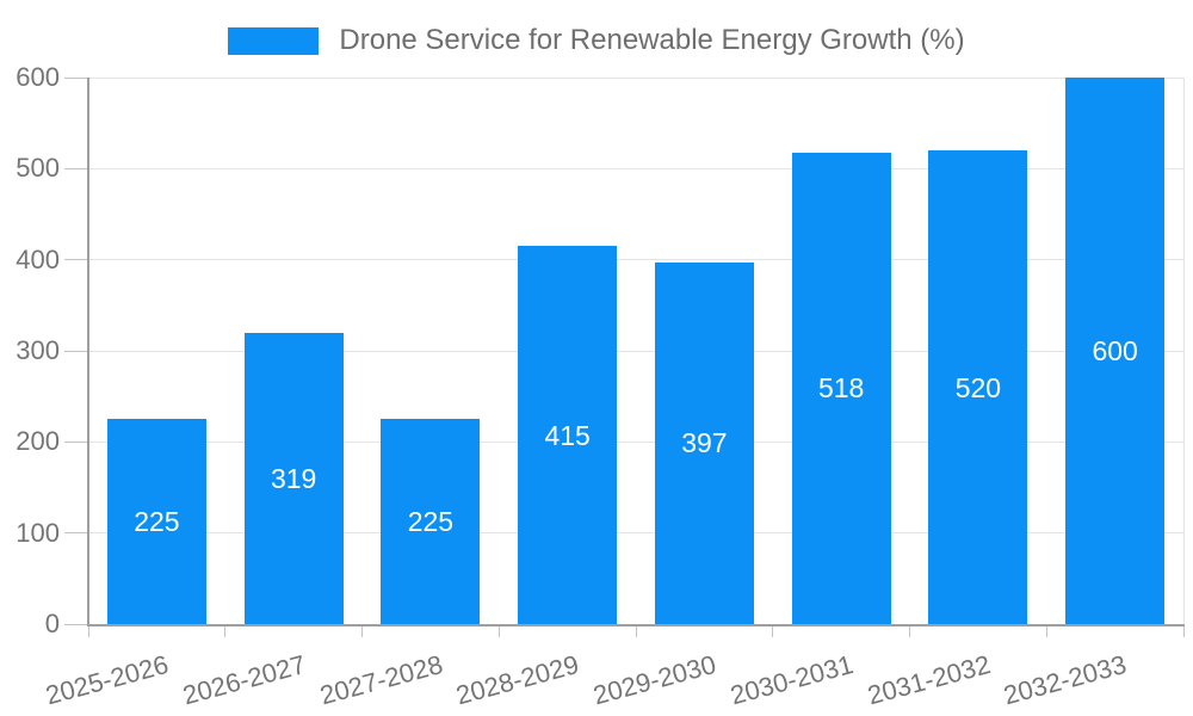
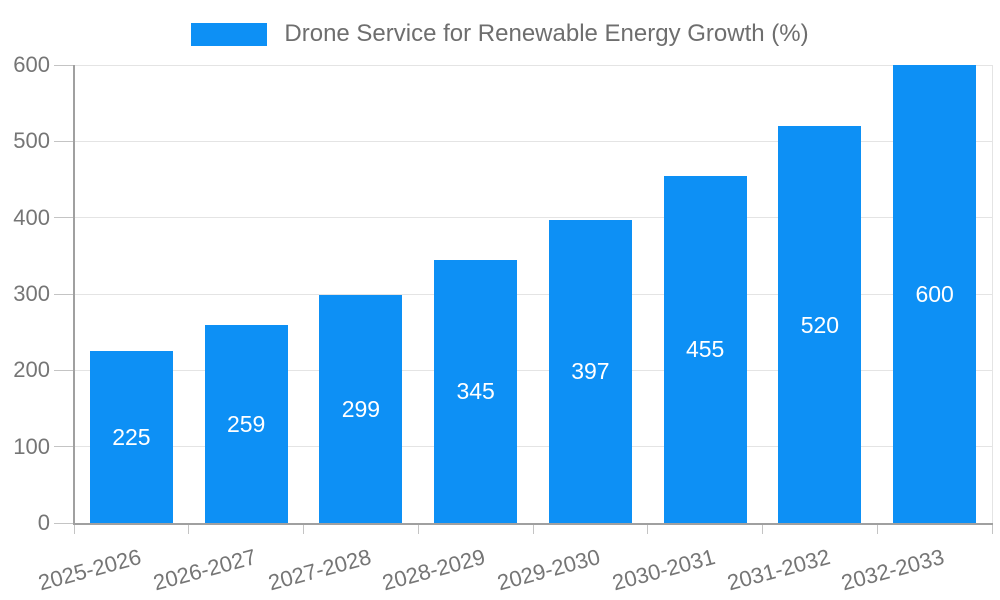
2026-2027: 319 -> 259
2027-2028: 225 -> 299
2028-2029: 415 -> 345
2030-2031: 518 -> 455
